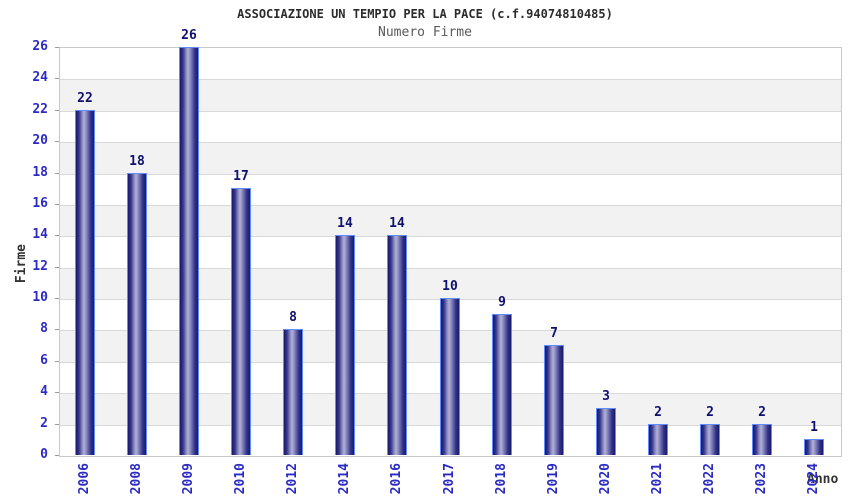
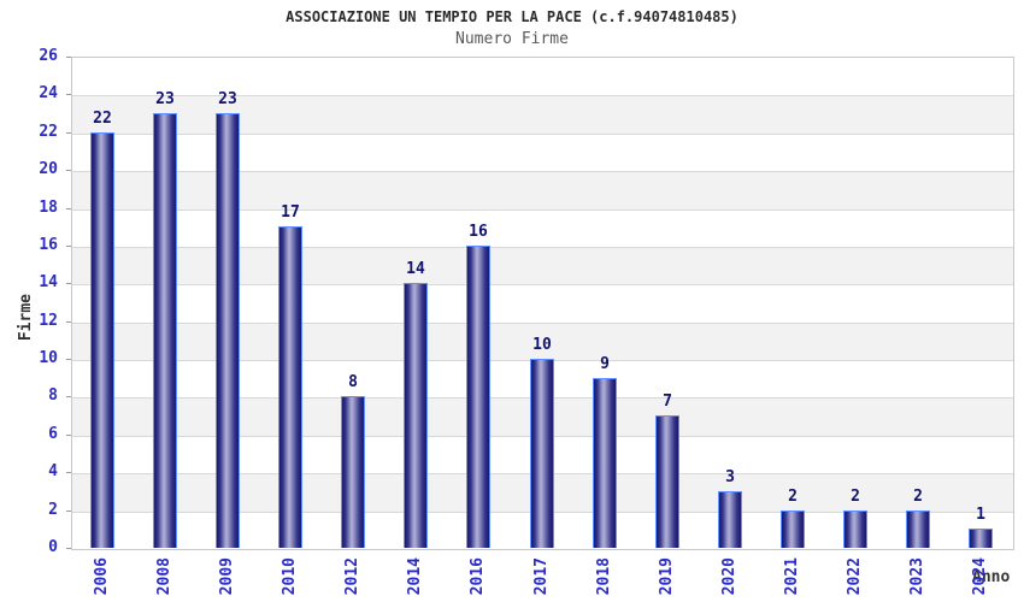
2008: 18 -> 23
2009: 26 -> 23
2016: 14 -> 16
